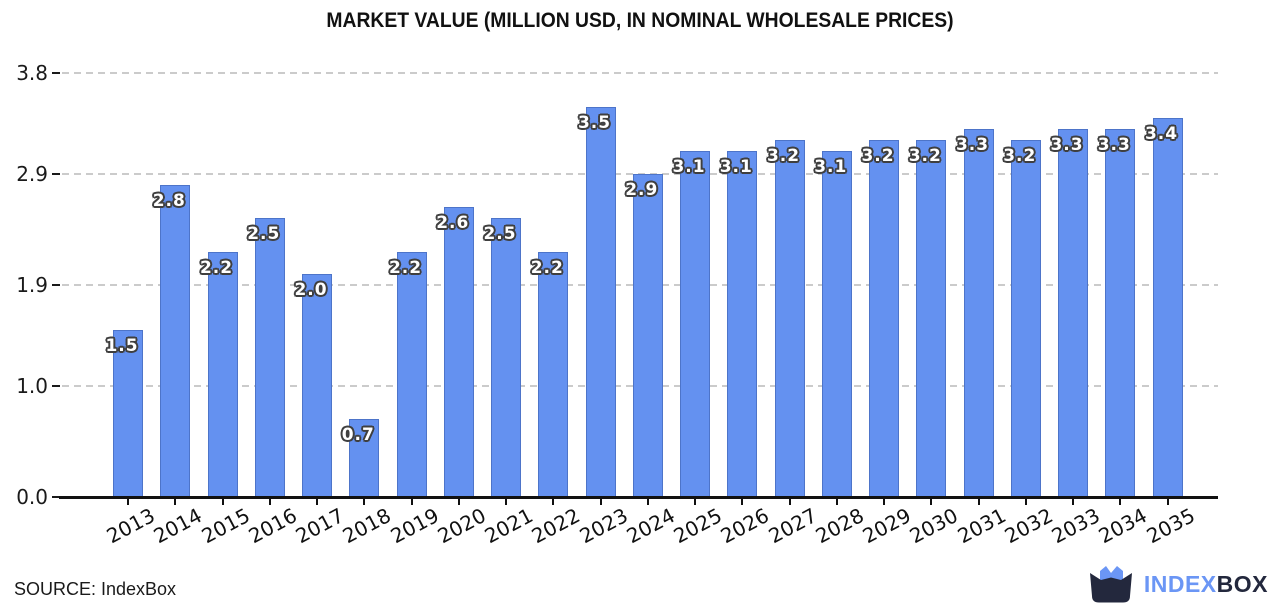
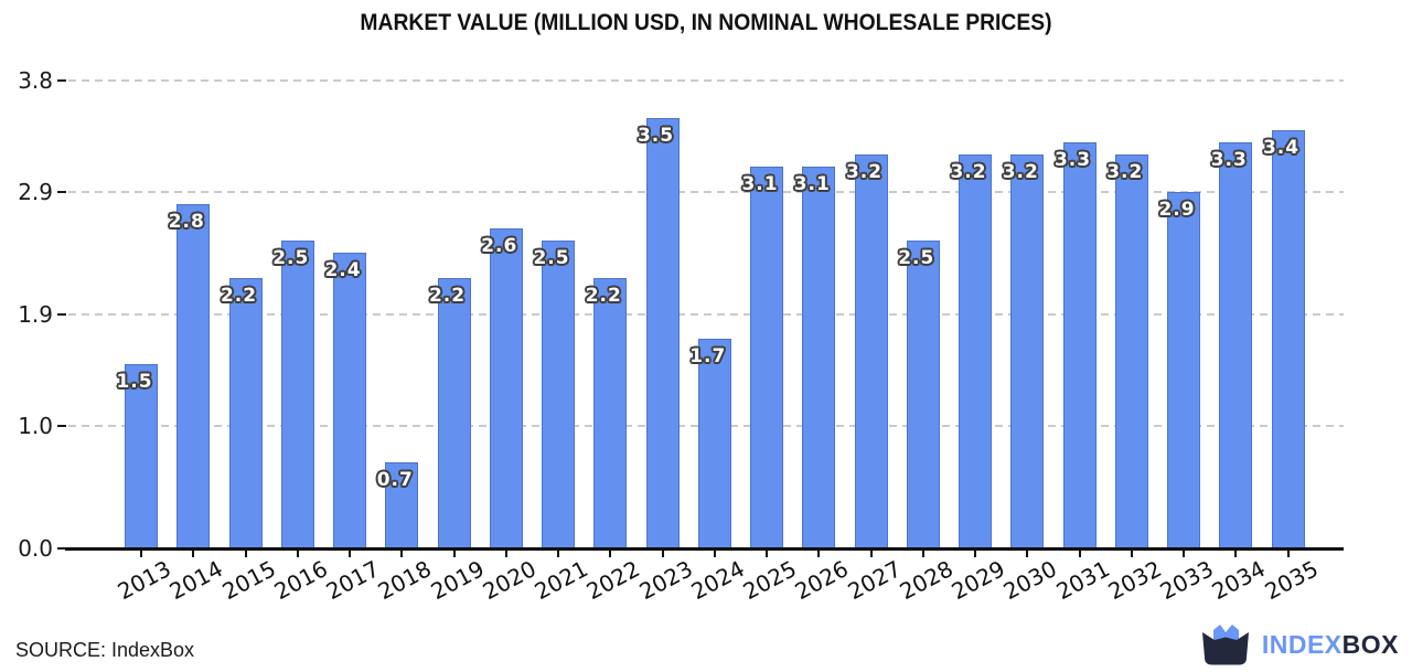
2017: 2.0 -> 2.4
2024: 2.9 -> 1.7
2028: 3.1 -> 2.5
2033: 3.3 -> 2.9
